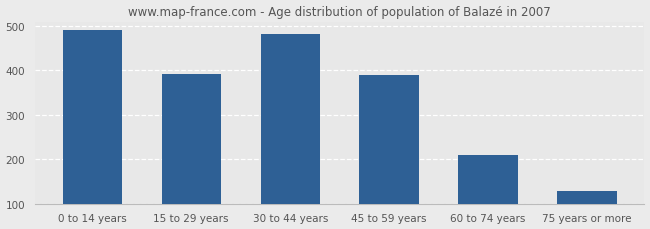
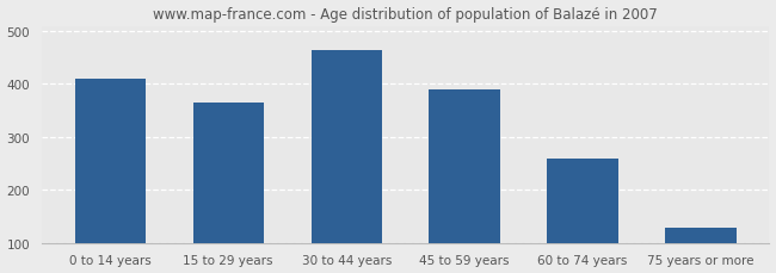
0 to 14 years: 490 -> 410
15 to 29 years: 393 -> 365
30 to 44 years: 482 -> 465
60 to 74 years: 210 -> 260
